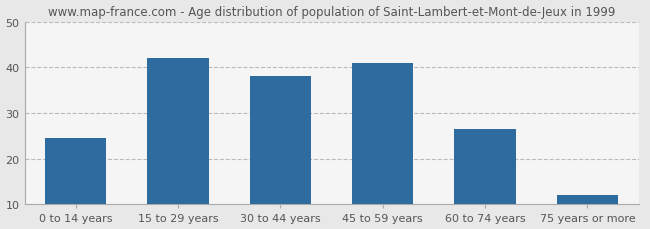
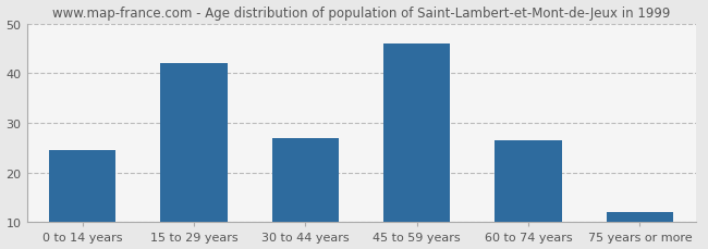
30 to 44 years: 38.0 -> 27.0
45 to 59 years: 41.0 -> 46.0
